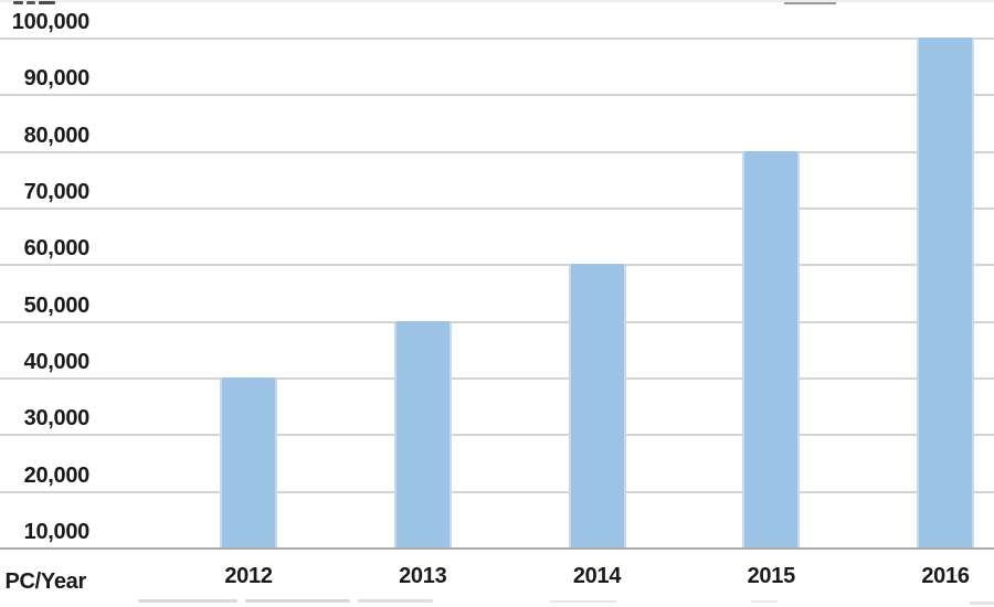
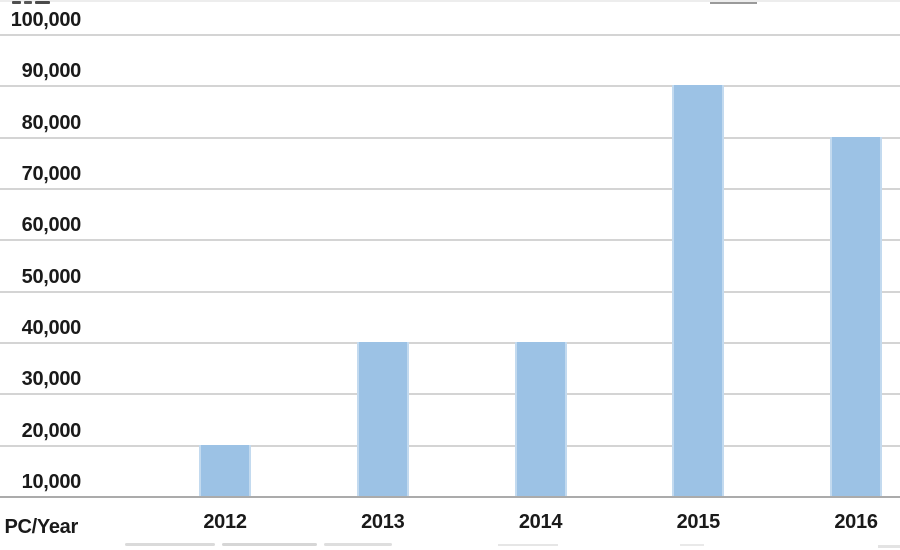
2012: 40000 -> 20000
2013: 50000 -> 40000
2014: 60000 -> 40000
2015: 80000 -> 90000
2016: 100000 -> 80000
